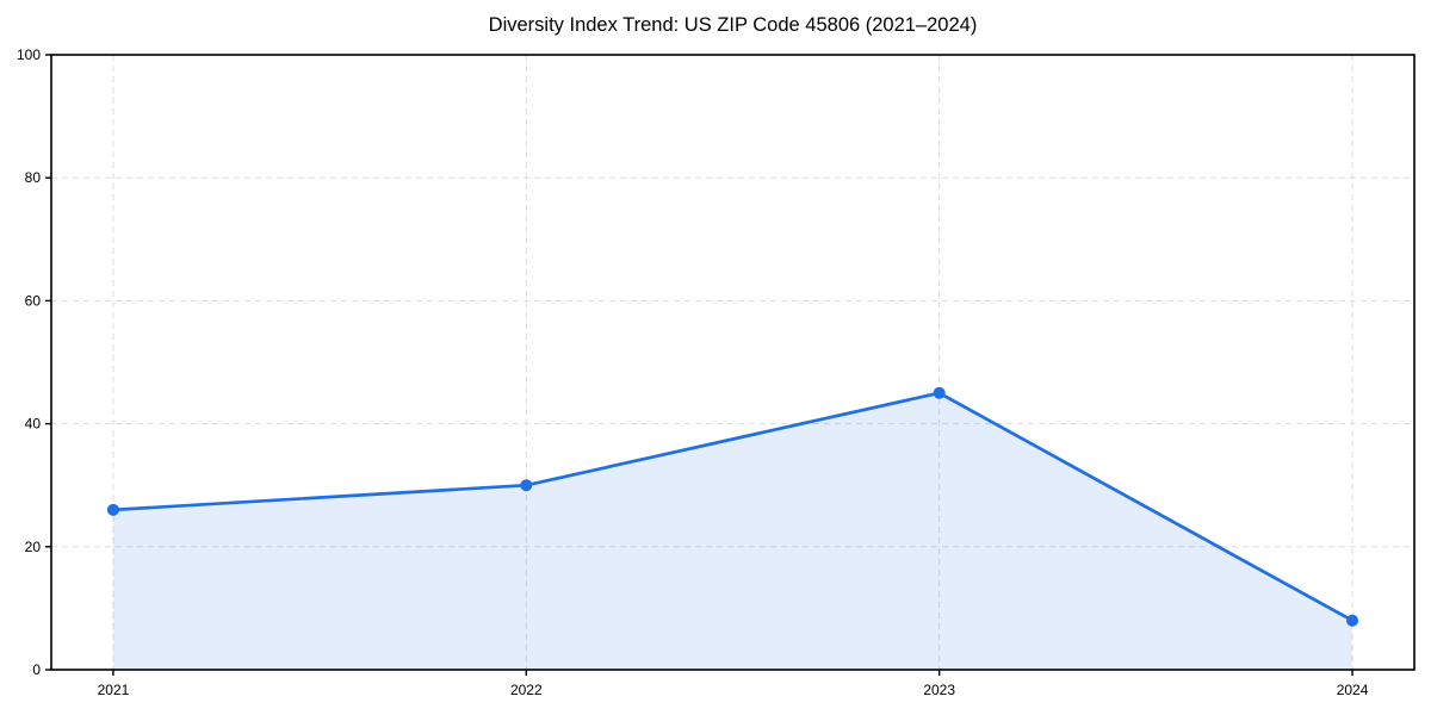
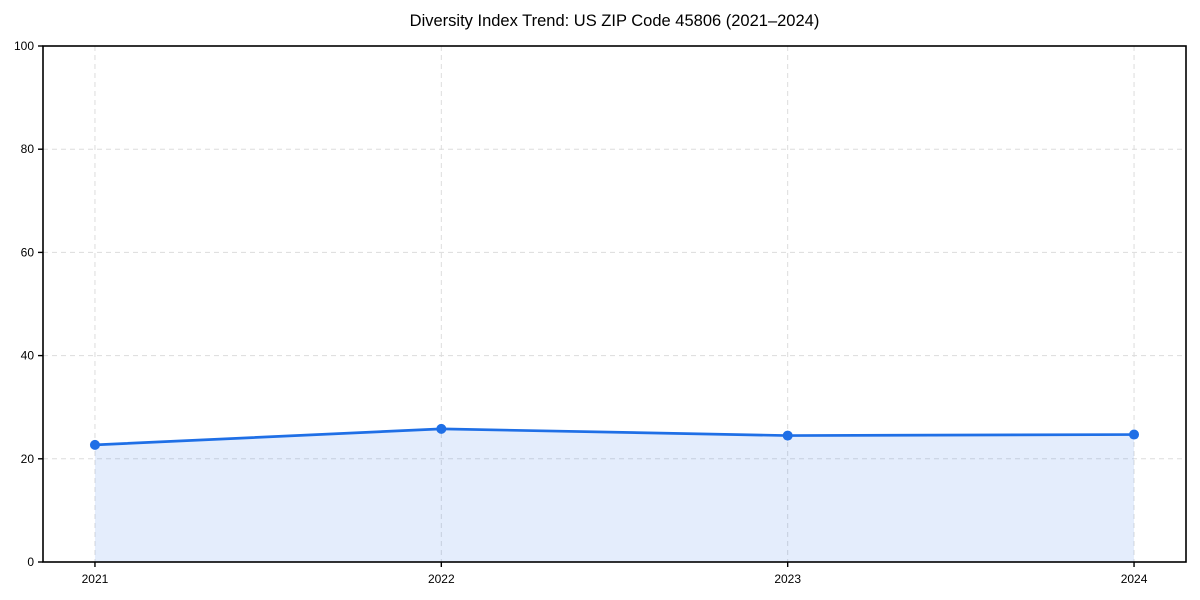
2021: 26 -> 23
2022: 30 -> 26
2023: 45 -> 24
2024: 8 -> 25
